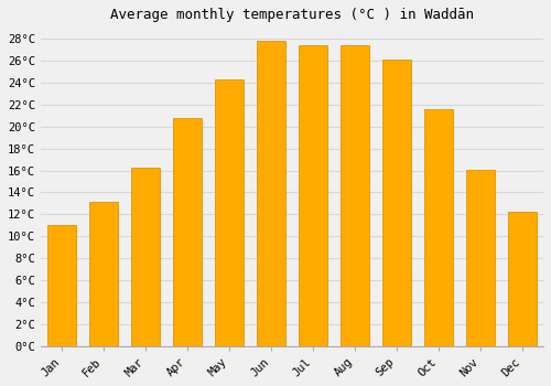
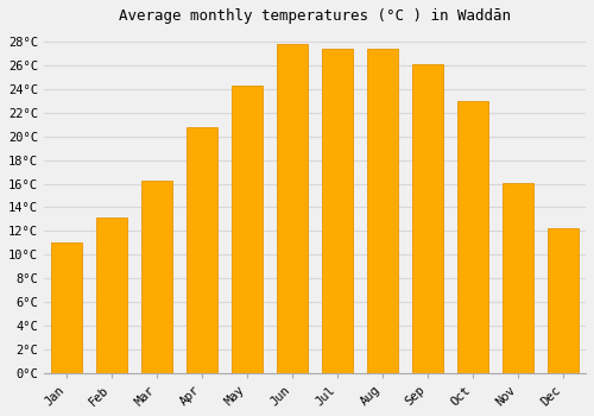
Oct: 21.6°C -> 23.0°C
